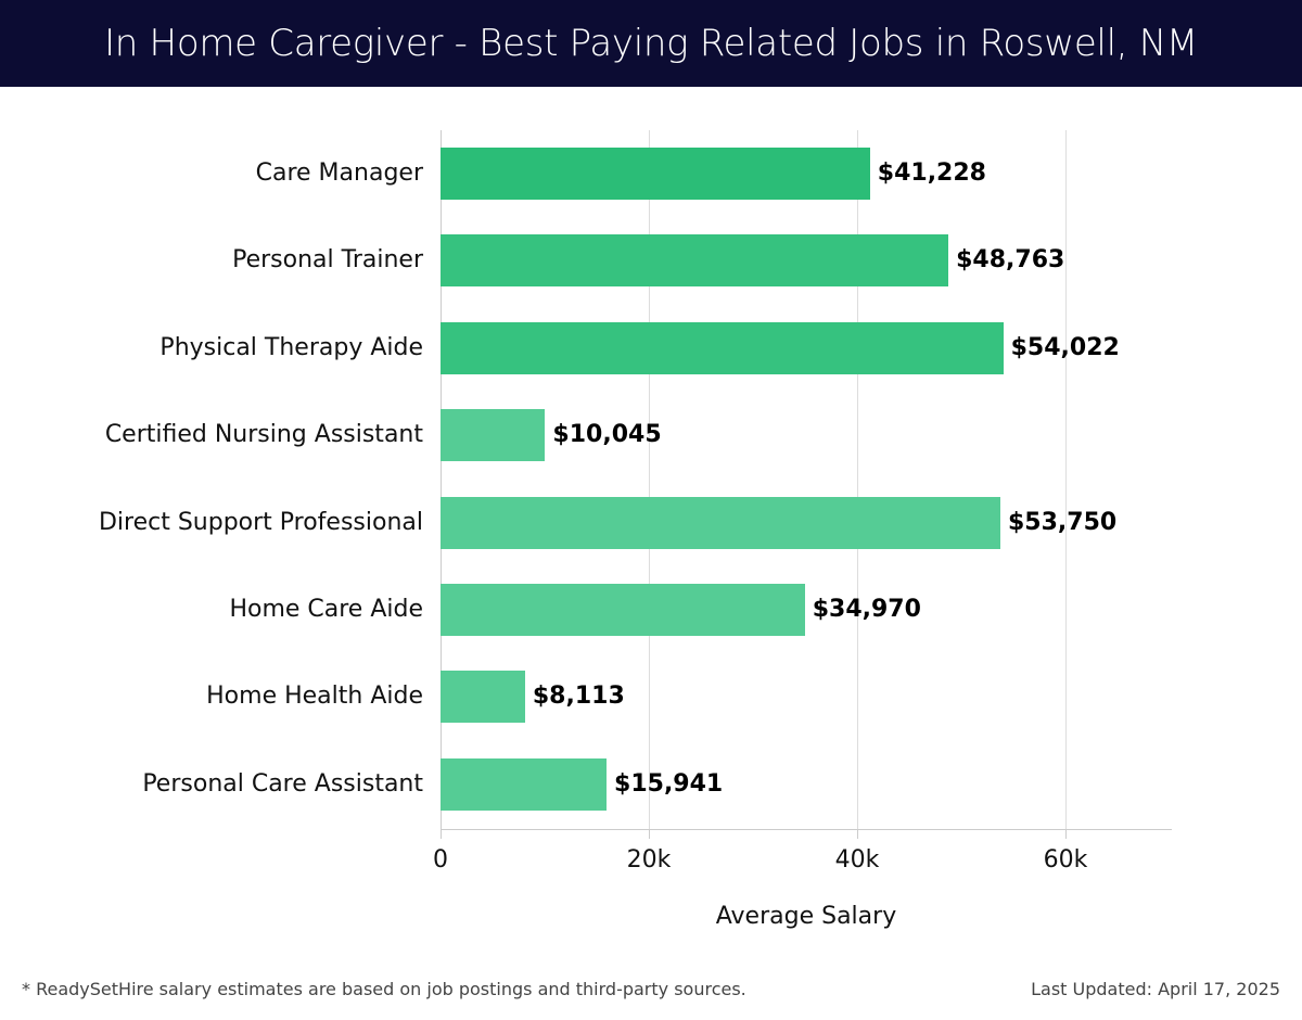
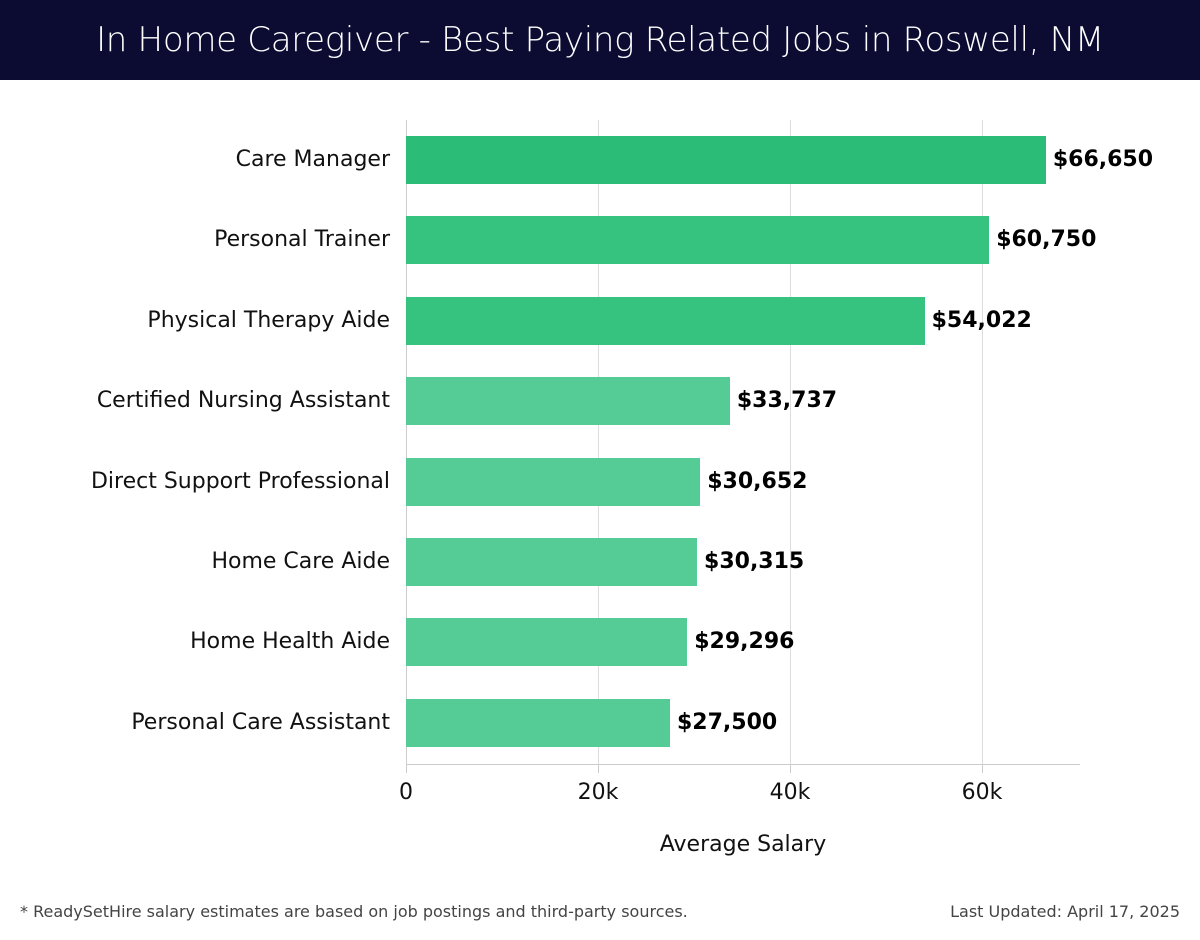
Care Manager: $41,228 -> $66,650
Personal Trainer: $48,763 -> $60,750
Certified Nursing Assistant: $10,045 -> $33,737
Direct Support Professional: $53,750 -> $30,652
Home Care Aide: $34,970 -> $30,315
Home Health Aide: $8,113 -> $29,296
Personal Care Assistant: $15,941 -> $27,500
